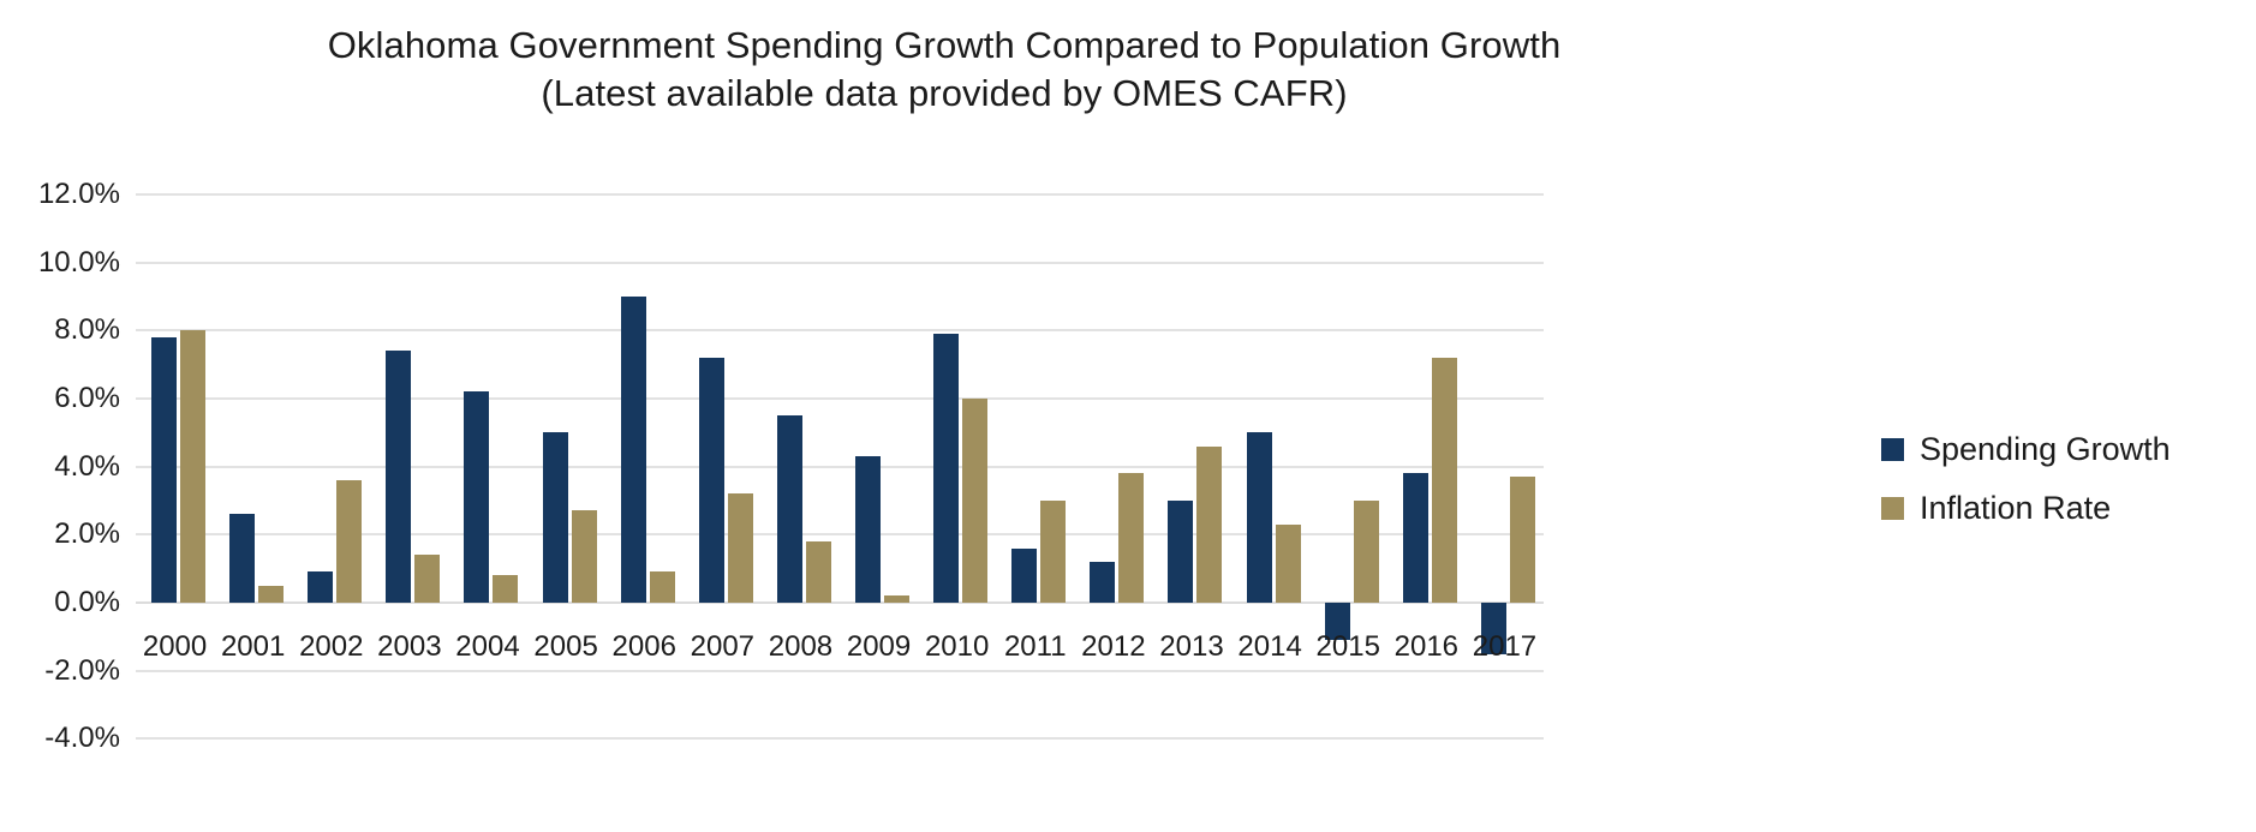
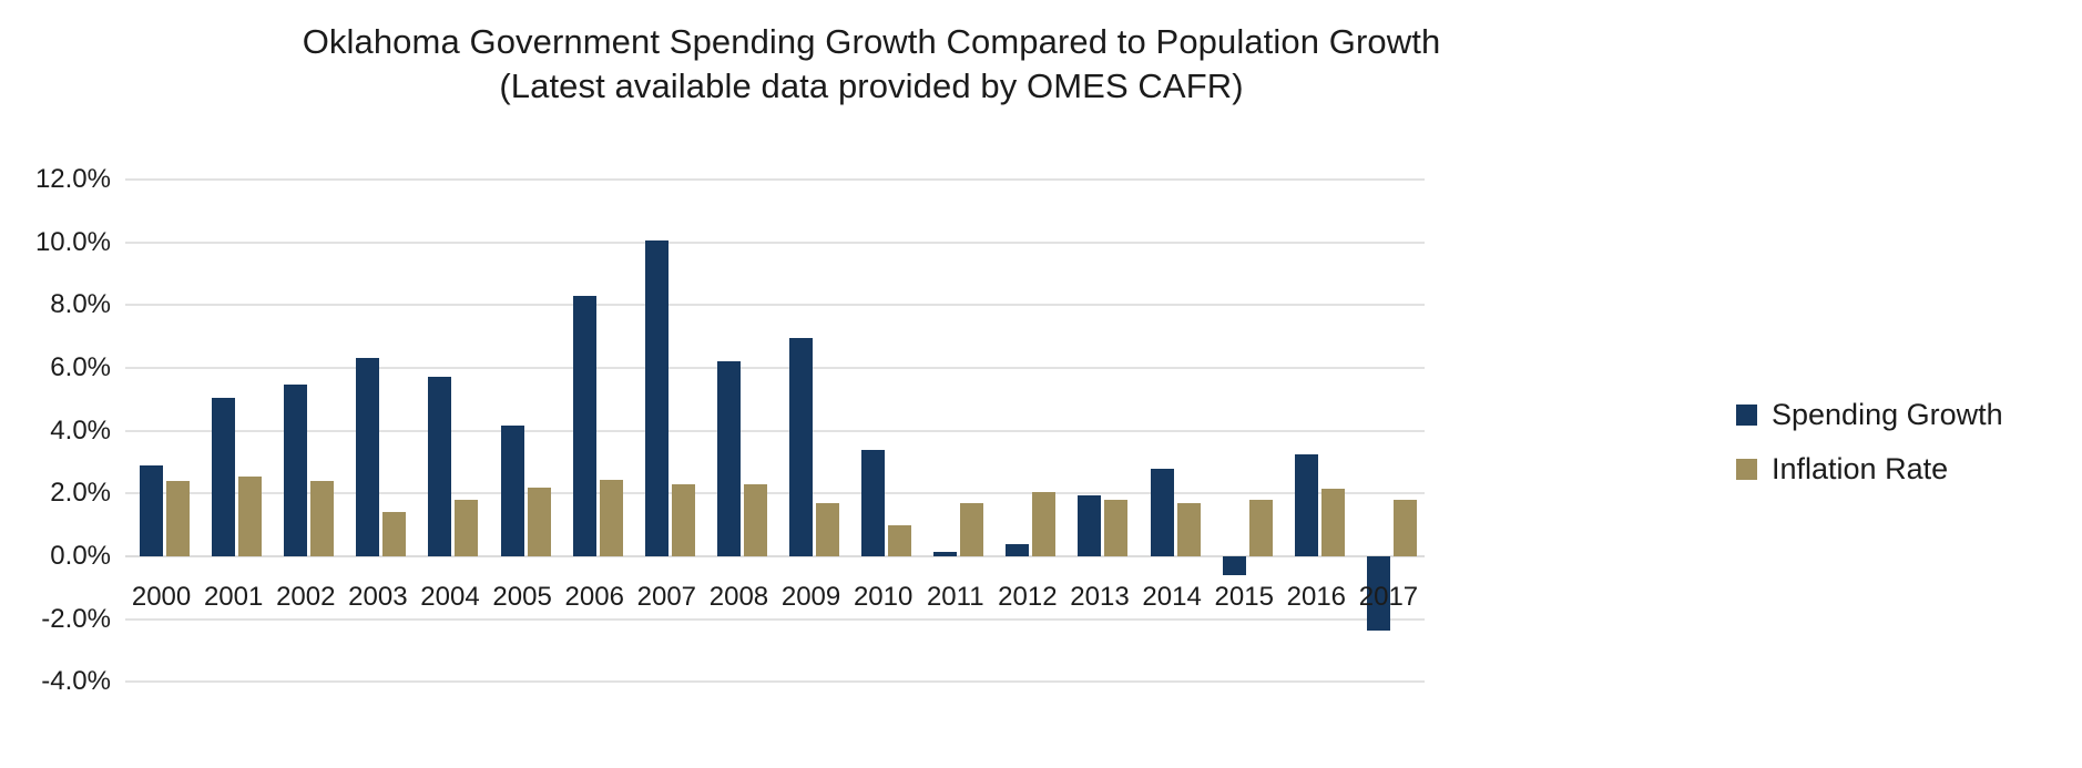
Spending Growth/2000: 7.8% -> 2.9%
Inflation Rate/2000: 8.0% -> 2.4%
Spending Growth/2001: 2.6% -> 5.0%
Inflation Rate/2001: 0.5% -> 2.5%
Spending Growth/2002: 0.9% -> 5.5%
Inflation Rate/2002: 3.6% -> 2.4%
Spending Growth/2003: 7.4% -> 6.3%
Spending Growth/2004: 6.2% -> 5.7%
Inflation Rate/2004: 0.8% -> 1.8%
Spending Growth/2005: 5.0% -> 4.2%
Inflation Rate/2005: 2.7% -> 2.2%
Spending Growth/2006: 9.0% -> 8.3%
Inflation Rate/2006: 0.9% -> 2.5%
Spending Growth/2007: 7.2% -> 10.1%
Inflation Rate/2007: 3.2% -> 2.3%
Spending Growth/2008: 5.5% -> 6.2%
Inflation Rate/2008: 1.8% -> 2.3%
Spending Growth/2009: 4.3% -> 7.0%
Inflation Rate/2009: 0.2% -> 1.7%
Spending Growth/2010: 7.9% -> 3.4%
Inflation Rate/2010: 6.0% -> 1.0%
Spending Growth/2011: 1.6% -> 0.1%
Inflation Rate/2011: 3.0% -> 1.7%
Spending Growth/2012: 1.2% -> 0.4%
Inflation Rate/2012: 3.8% -> 2.0%
Spending Growth/2013: 3.0% -> 1.9%
Inflation Rate/2013: 4.6% -> 1.8%
Spending Growth/2014: 5.0% -> 2.8%
Inflation Rate/2014: 2.3% -> 1.7%
Spending Growth/2015: -1.1% -> -0.6%
Inflation Rate/2015: 3.0% -> 1.8%
Spending Growth/2016: 3.8% -> 3.2%
Inflation Rate/2016: 7.2% -> 2.1%
Spending Growth/2017: -1.5% -> -2.4%
Inflation Rate/2017: 3.7% -> 1.8%
